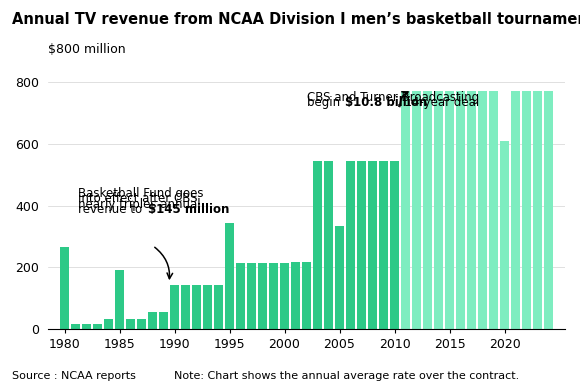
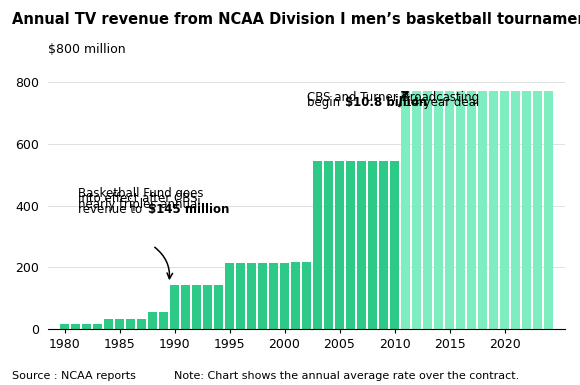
1980: 265 -> 16
1985: 190 -> 32
1995: 345 -> 215
2005: 335 -> 545
2020: 610 -> 771
